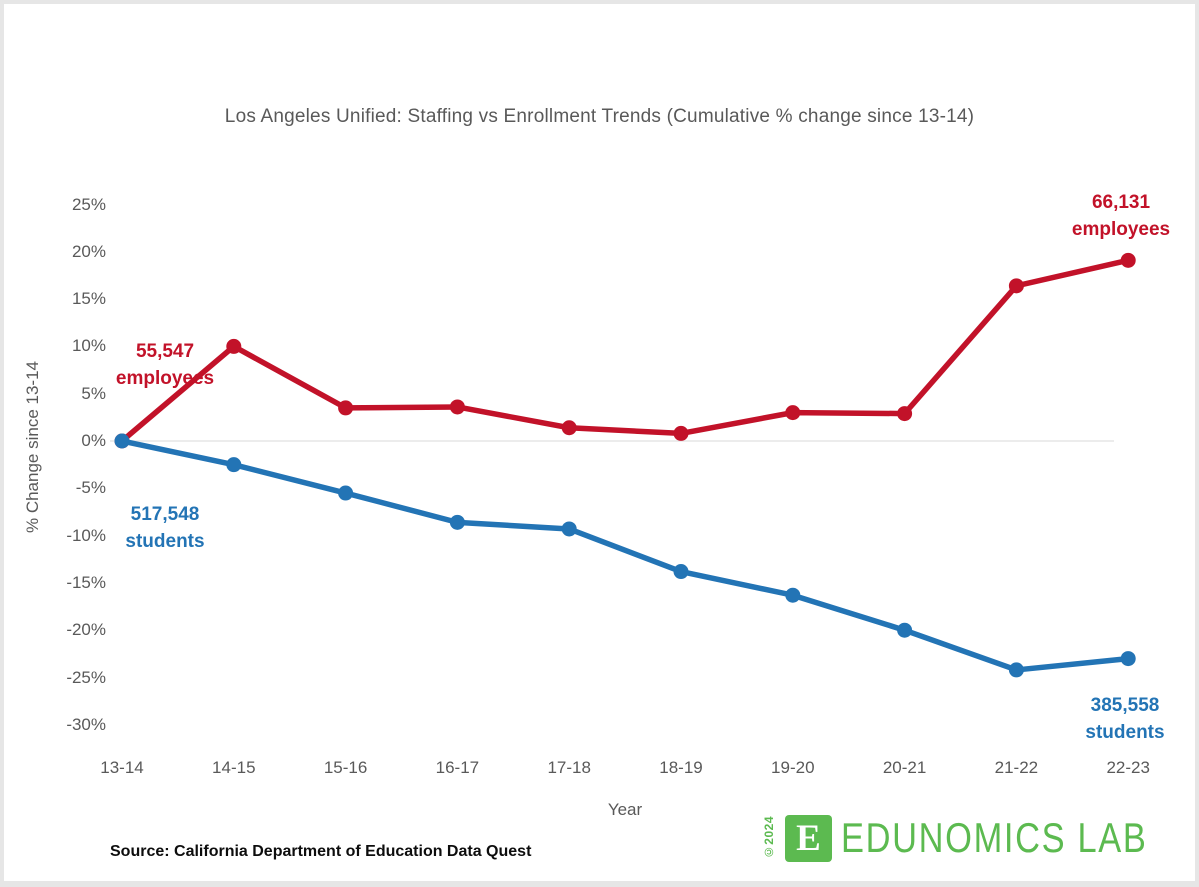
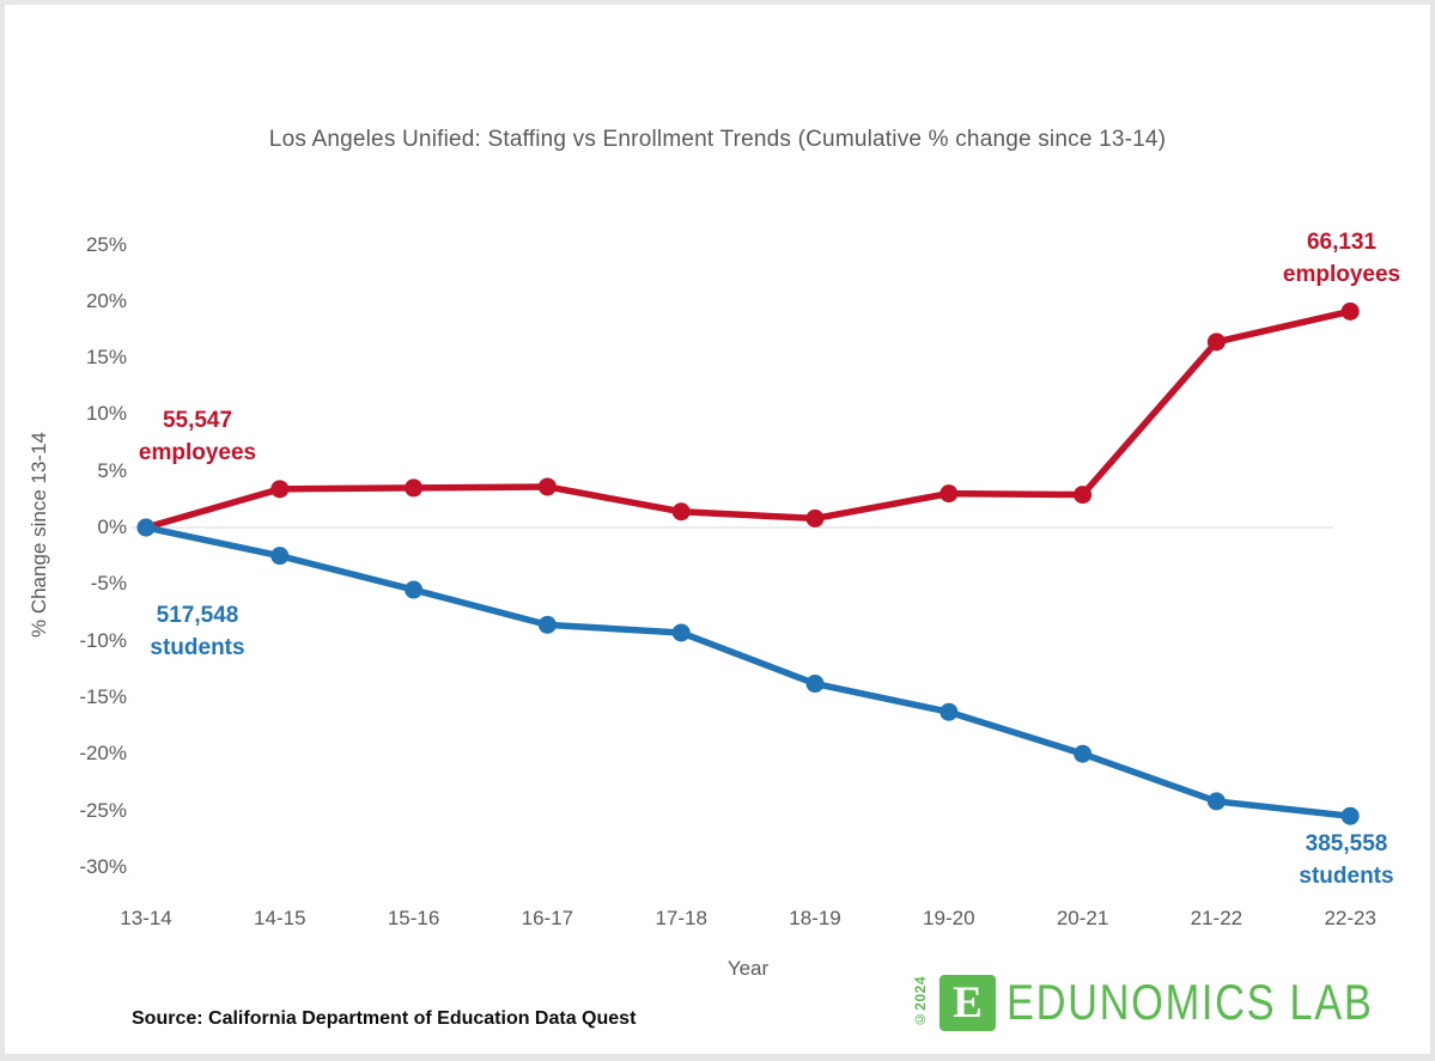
employees/14-15: 10% -> 3%
students/22-23: -23% -> -26%
